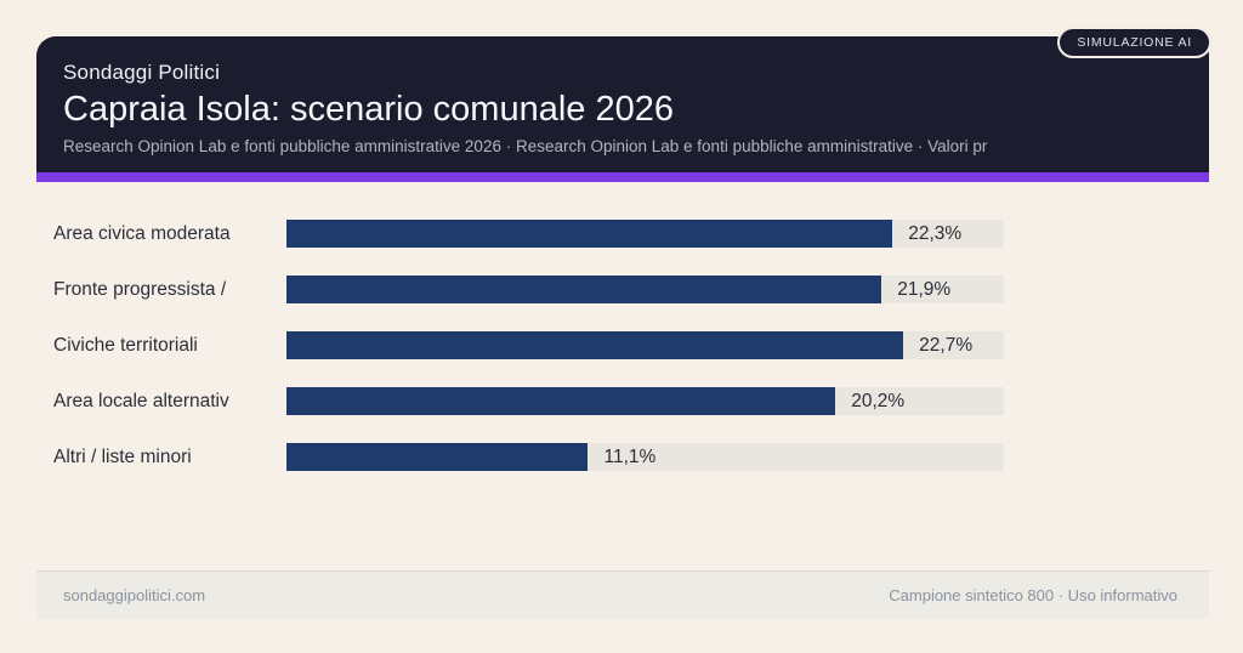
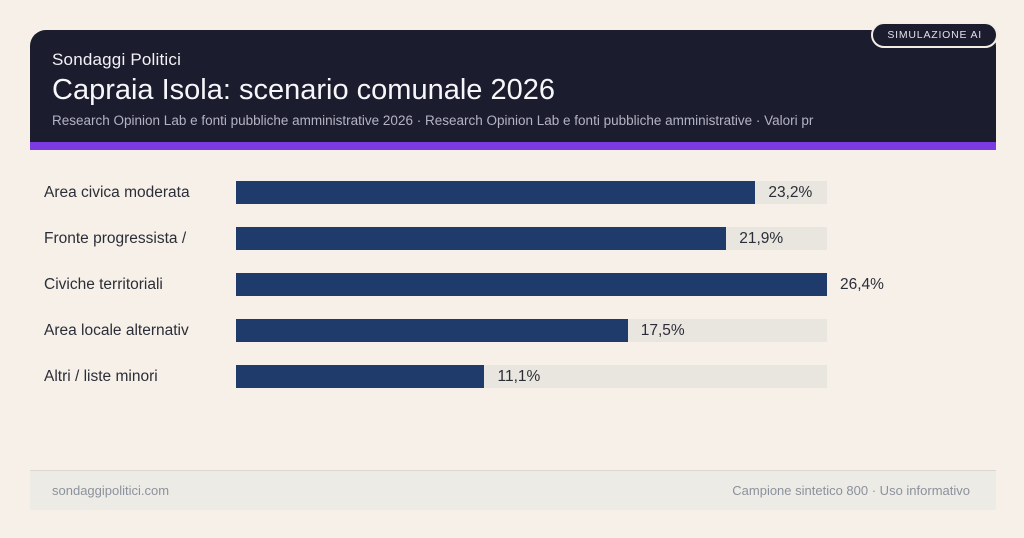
Area civica moderata: 22,3% -> 23,2%
Civiche territoriali: 22,7% -> 26,4%
Area locale alternativ: 20,2% -> 17,5%
